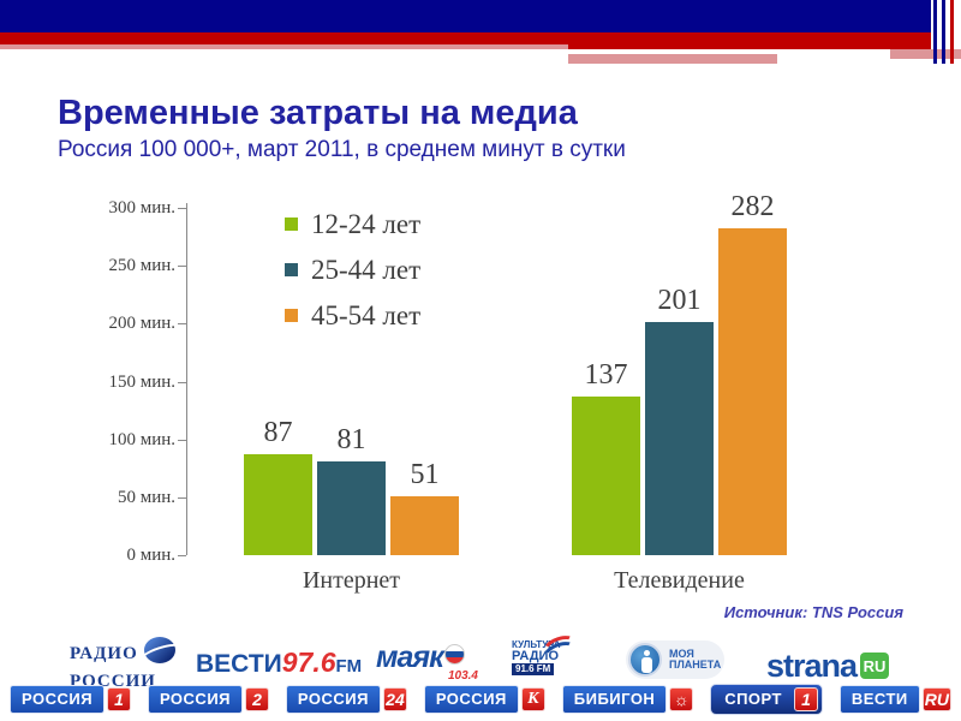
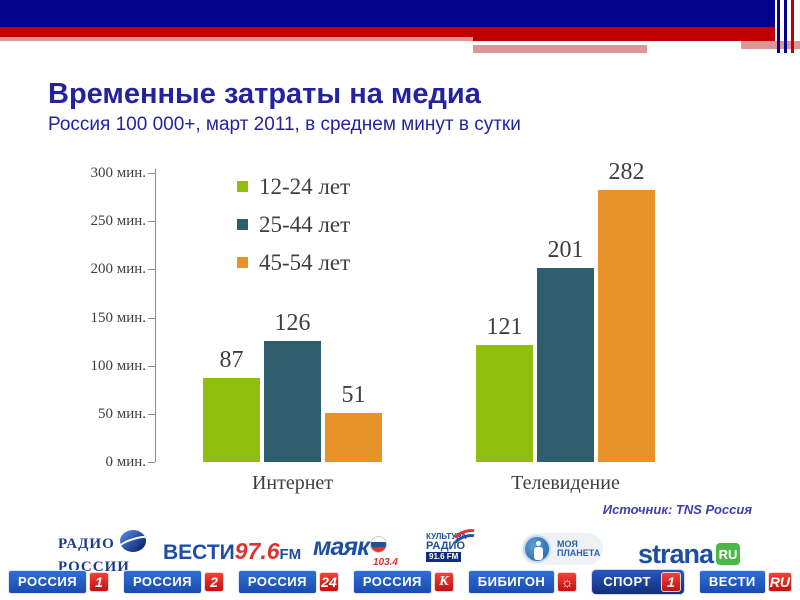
25-44 лет/Интернет: 81 -> 126
12-24 лет/Телевидение: 137 -> 121
